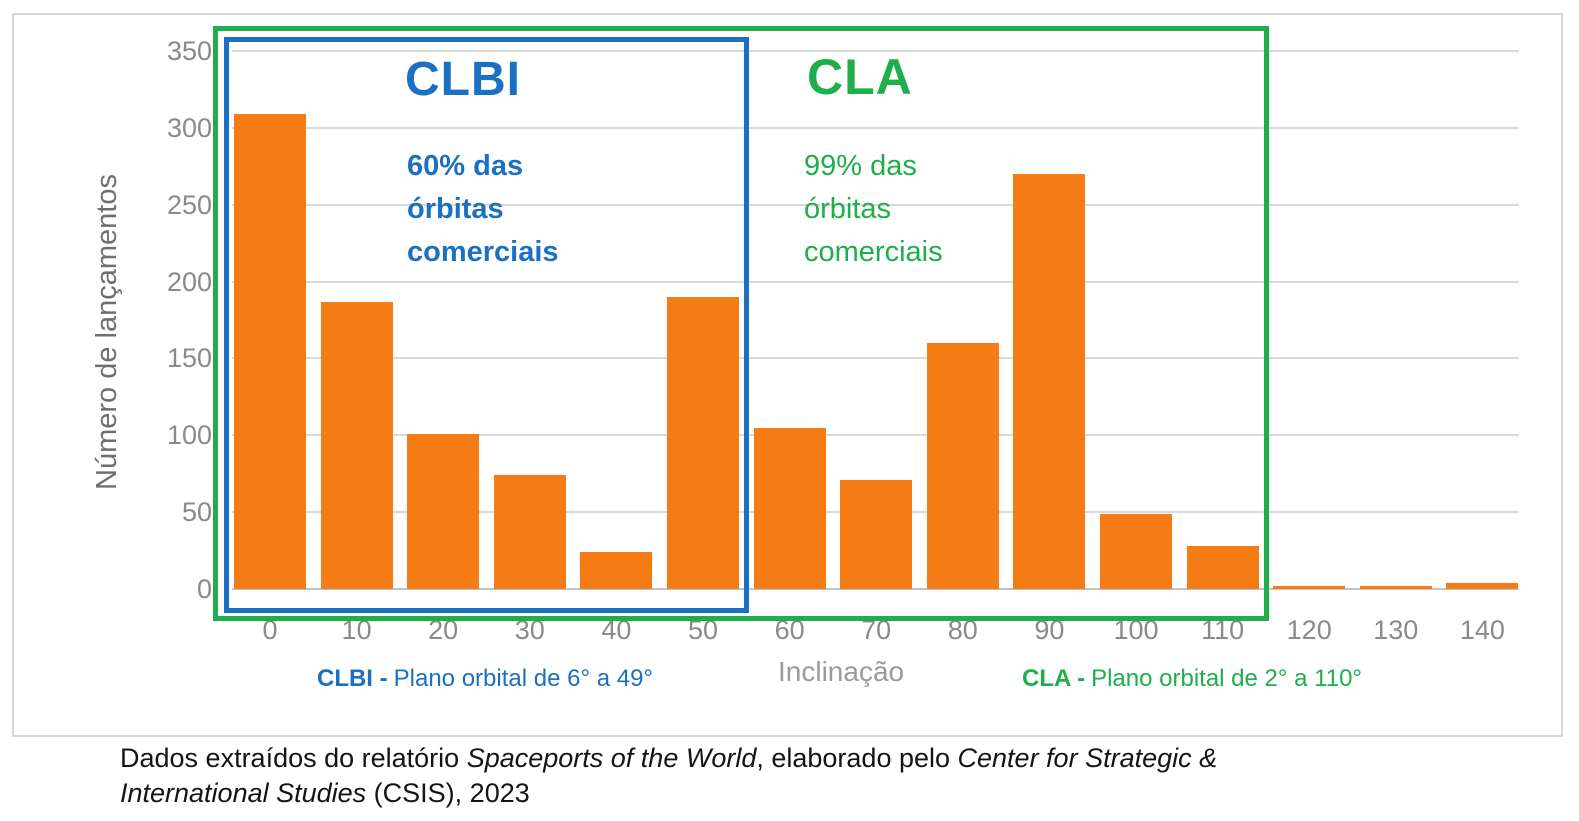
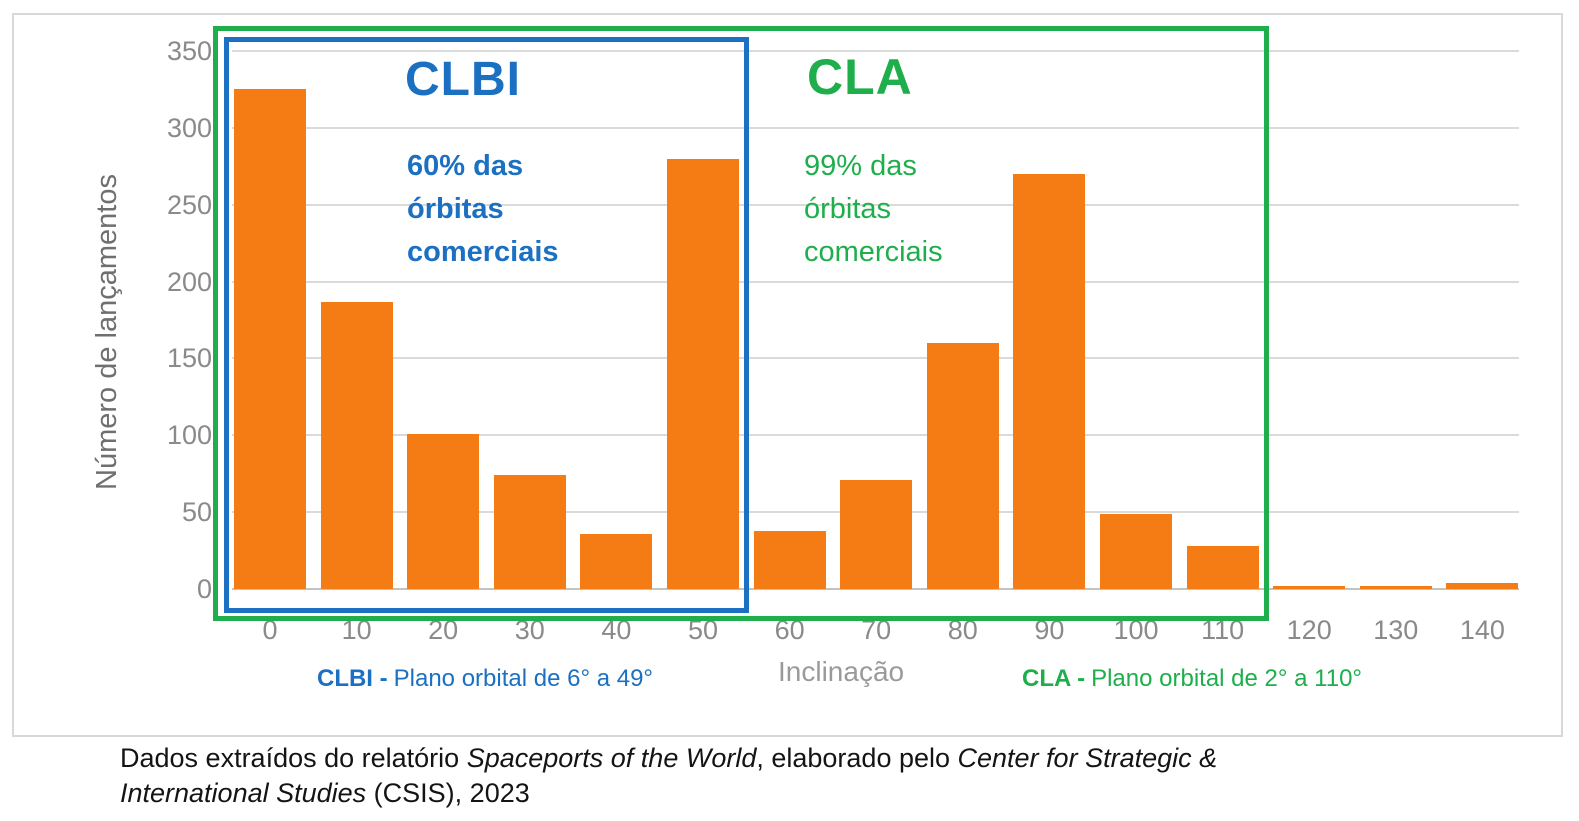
0: 309 -> 325
40: 24 -> 36
50: 190 -> 280
60: 105 -> 38
